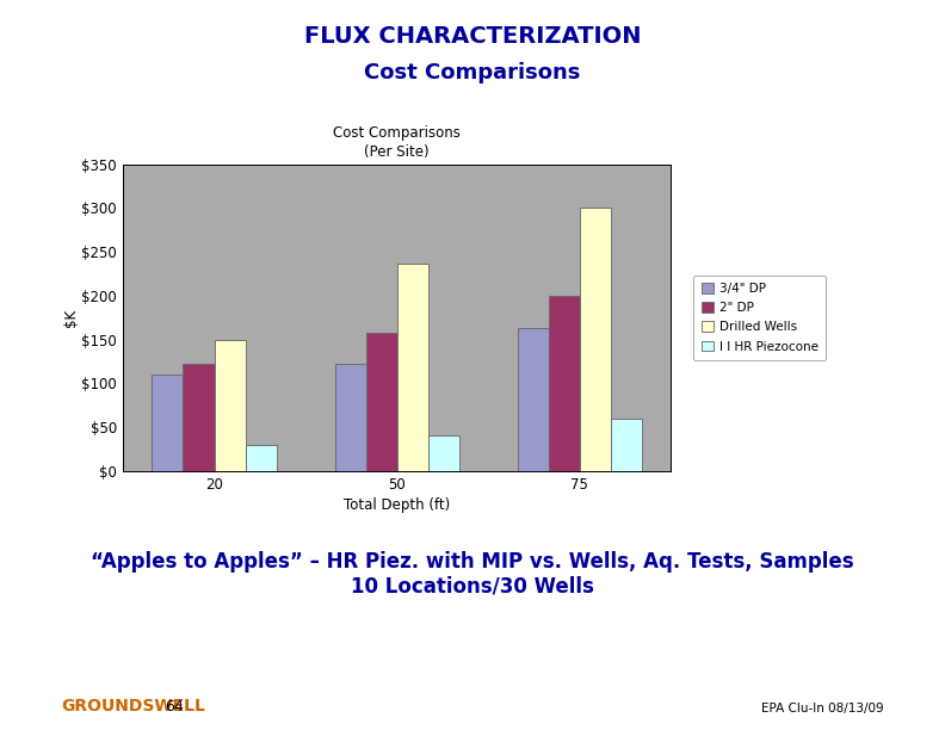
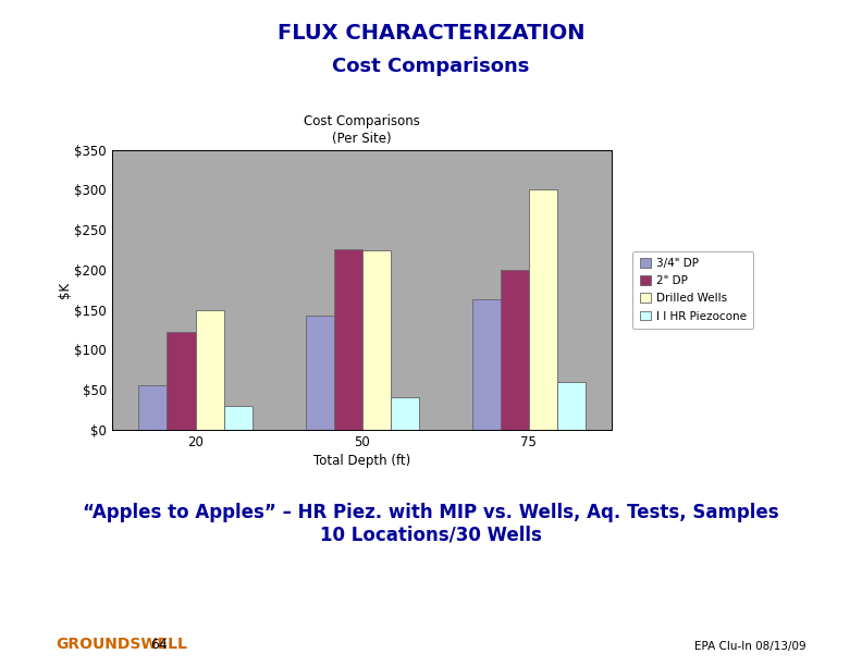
3/4" DP/20: $110 -> $56
3/4" DP/50: $122 -> $142
2" DP/50: $157 -> $226
Drilled Wells/50: $237 -> $224
